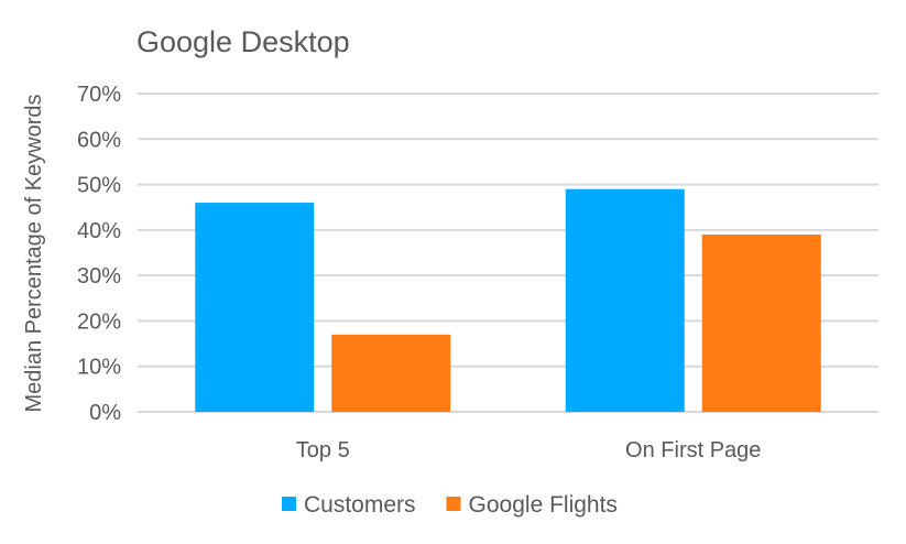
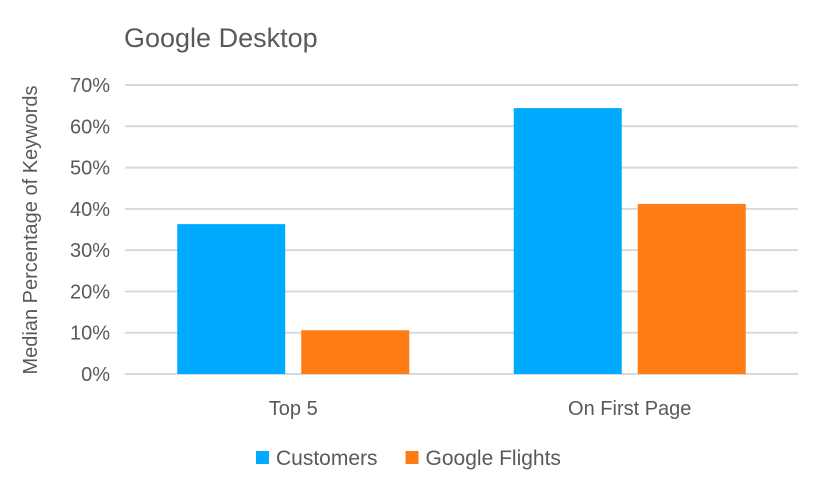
Customers/Top 5: 46% -> 36%
Google Flights/Top 5: 17% -> 11%
Customers/On First Page: 49% -> 64%
Google Flights/On First Page: 39% -> 41%
